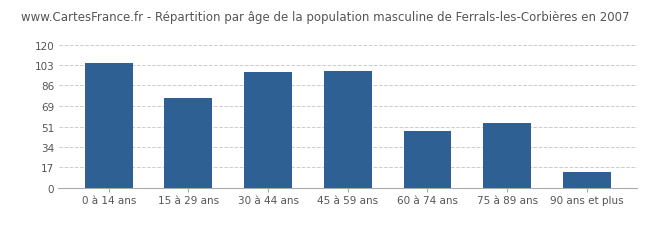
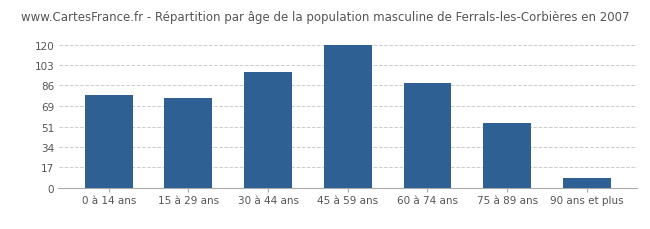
0 à 14 ans: 105 -> 78
45 à 59 ans: 98 -> 120
60 à 74 ans: 48 -> 88
90 ans et plus: 13 -> 8
